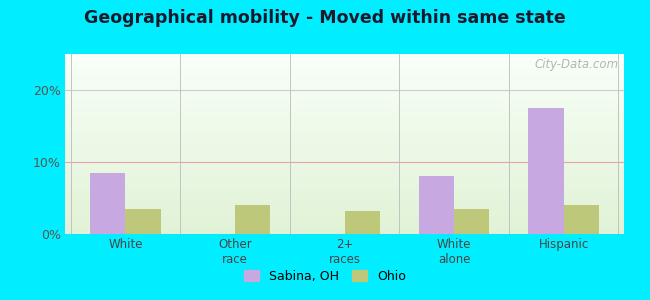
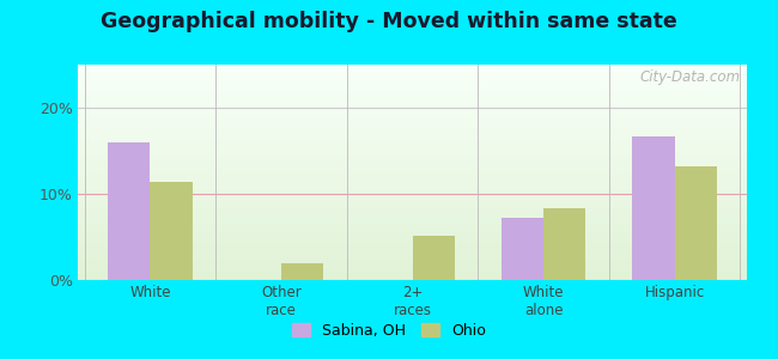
Sabina, OH/White: 8.5% -> 16.0%
Ohio/White: 3.5% -> 11.4%
Ohio/Other race: 4.0% -> 2.0%
Ohio/2+ races: 3.2% -> 5.2%
Sabina, OH/White alone: 8.0% -> 7.2%
Ohio/White alone: 3.5% -> 8.4%
Sabina, OH/Hispanic: 17.5% -> 16.6%
Ohio/Hispanic: 4.0% -> 13.2%
